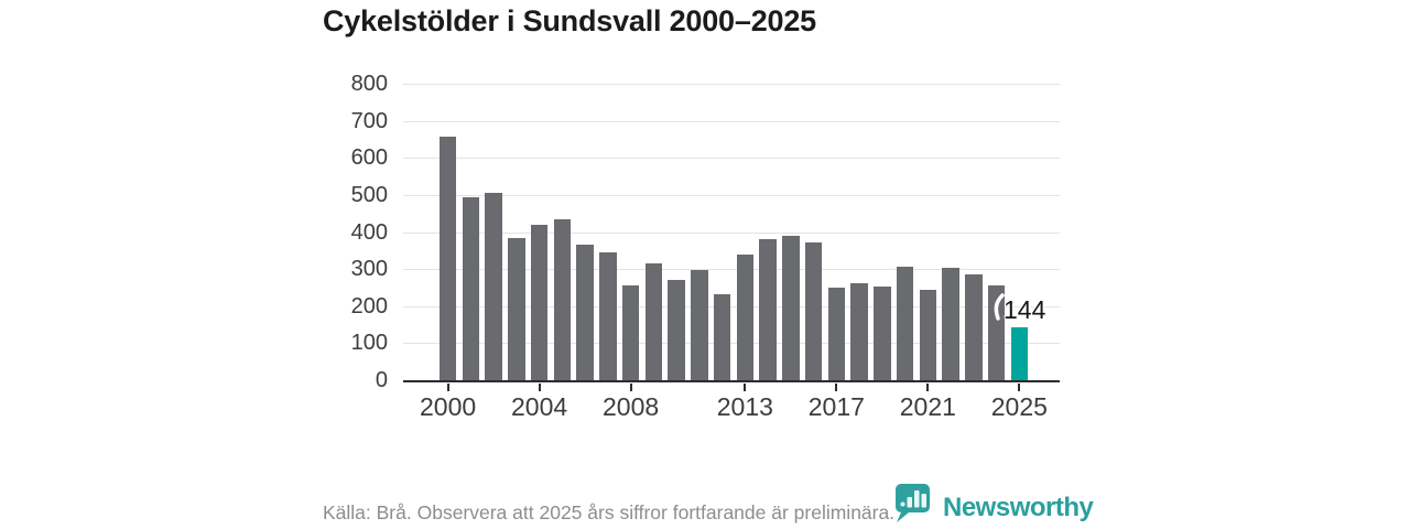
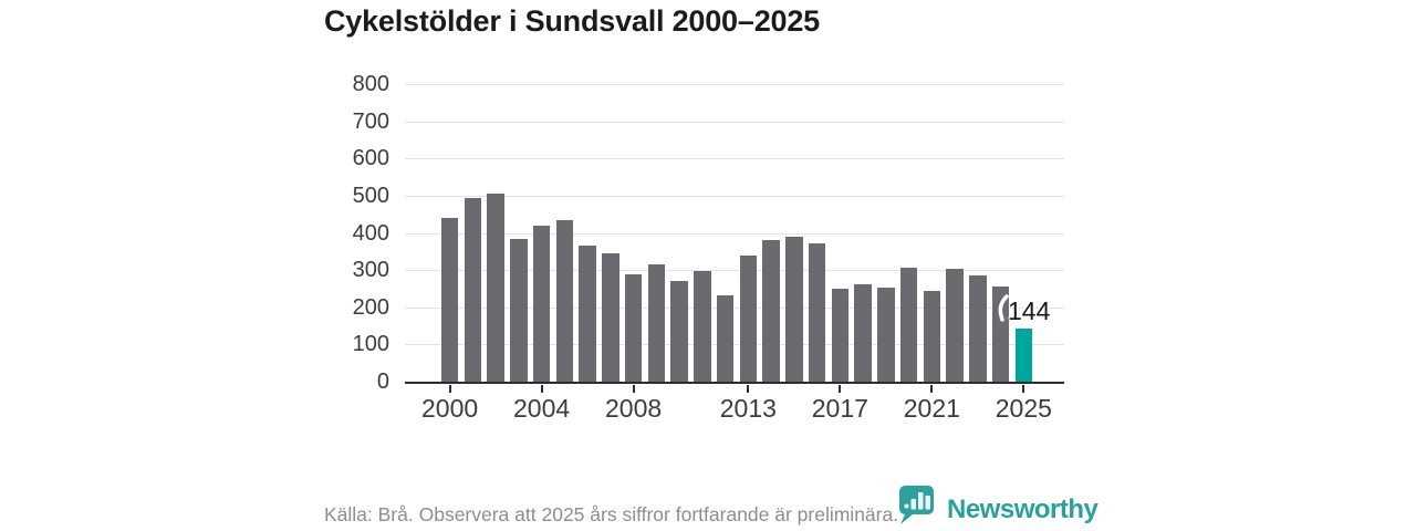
2000: 660 -> 440
2008: 260 -> 290
